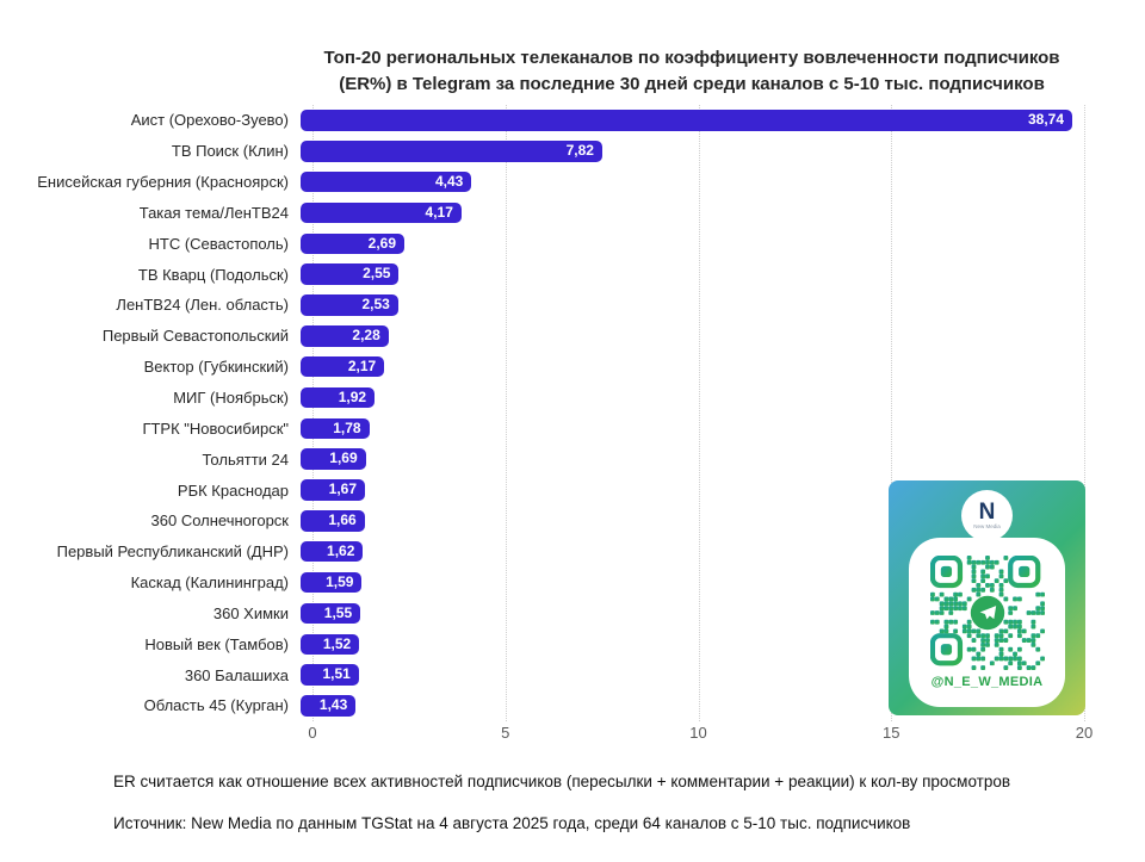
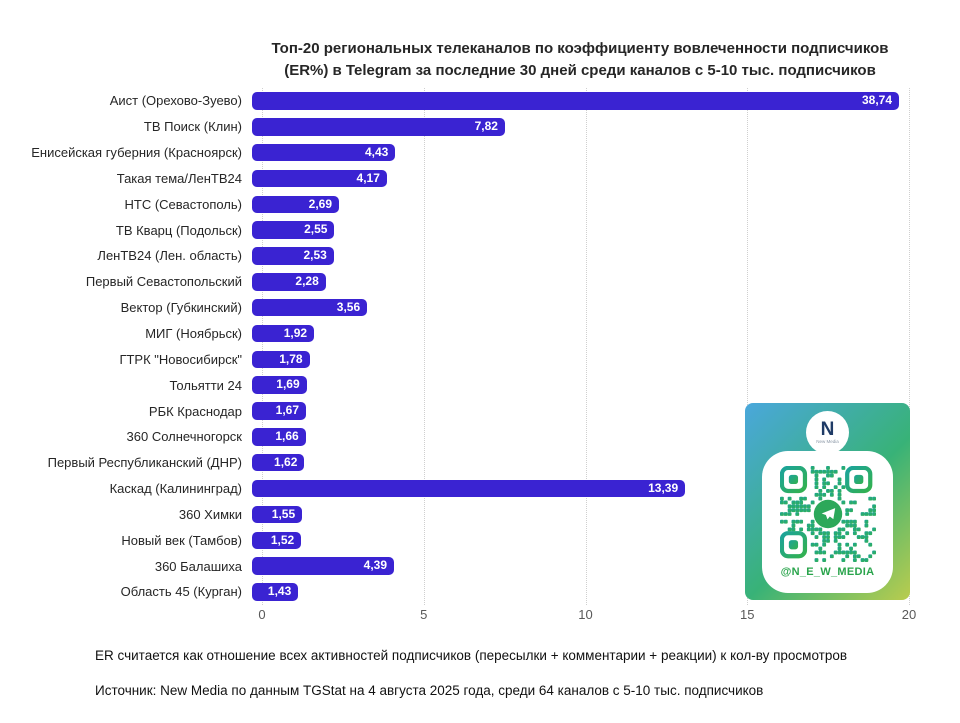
Вектор (Губкинский): 2,17 -> 3,56
Каскад (Калининград): 1,59 -> 13,39
360 Балашиха: 1,51 -> 4,39
